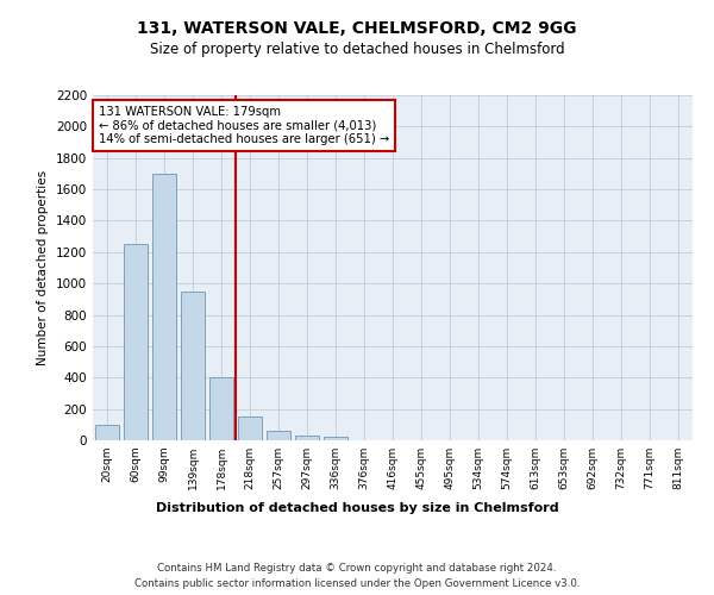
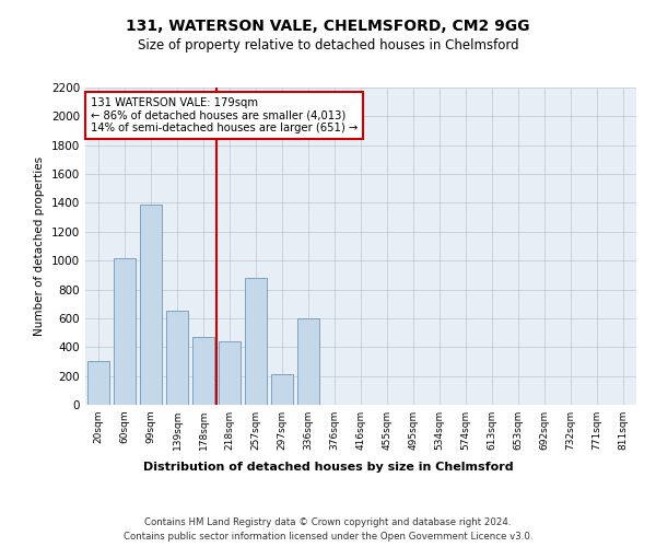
20sqm: 100 -> 300
60sqm: 1250 -> 1020
99sqm: 1700 -> 1390
139sqm: 950 -> 650
178sqm: 400 -> 470
218sqm: 150 -> 440
257sqm: 60 -> 880
297sqm: 30 -> 210
336sqm: 20 -> 600
